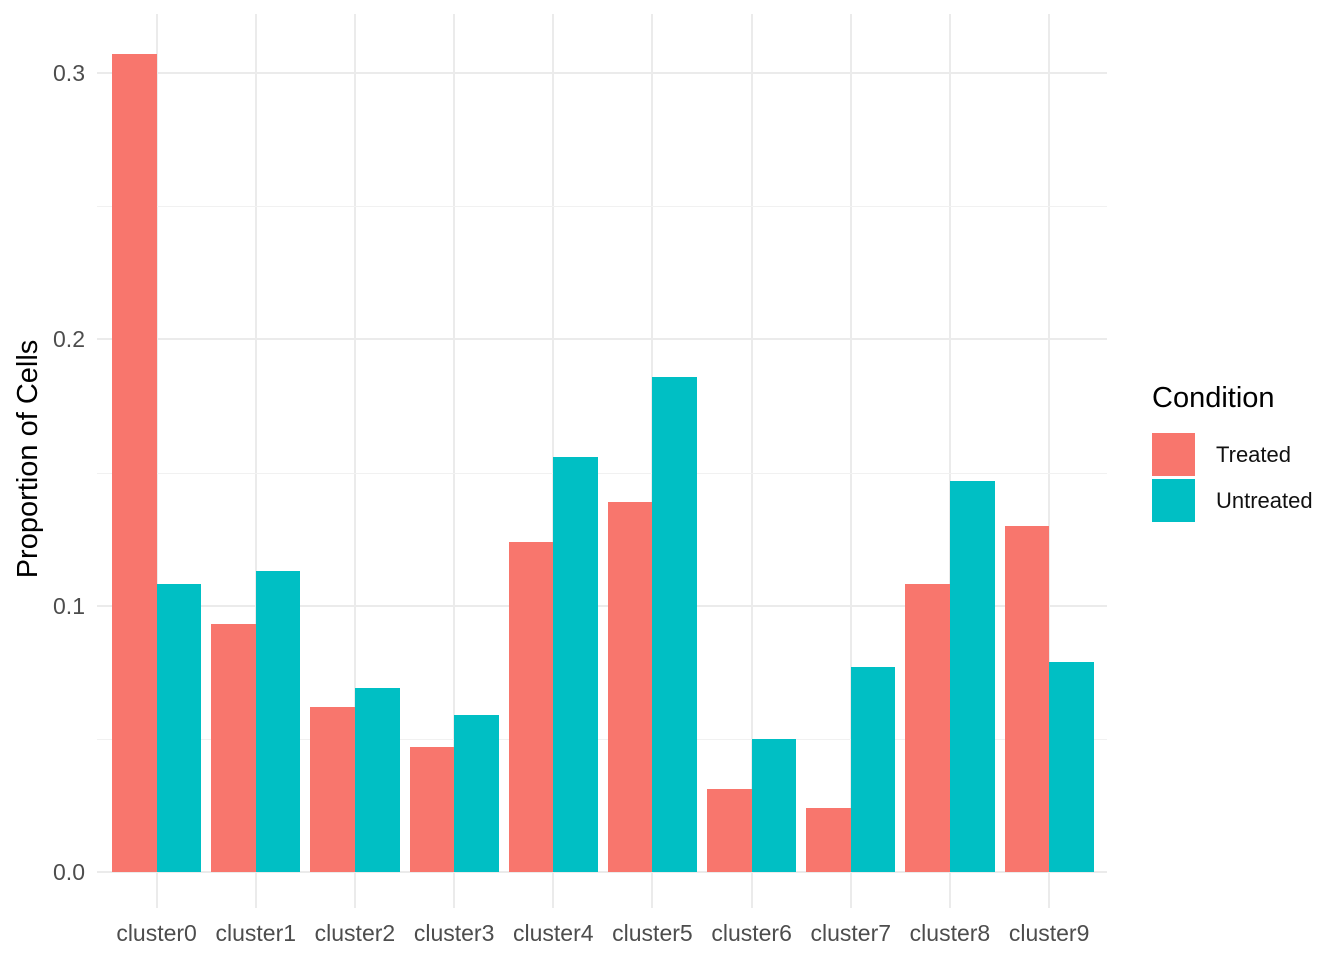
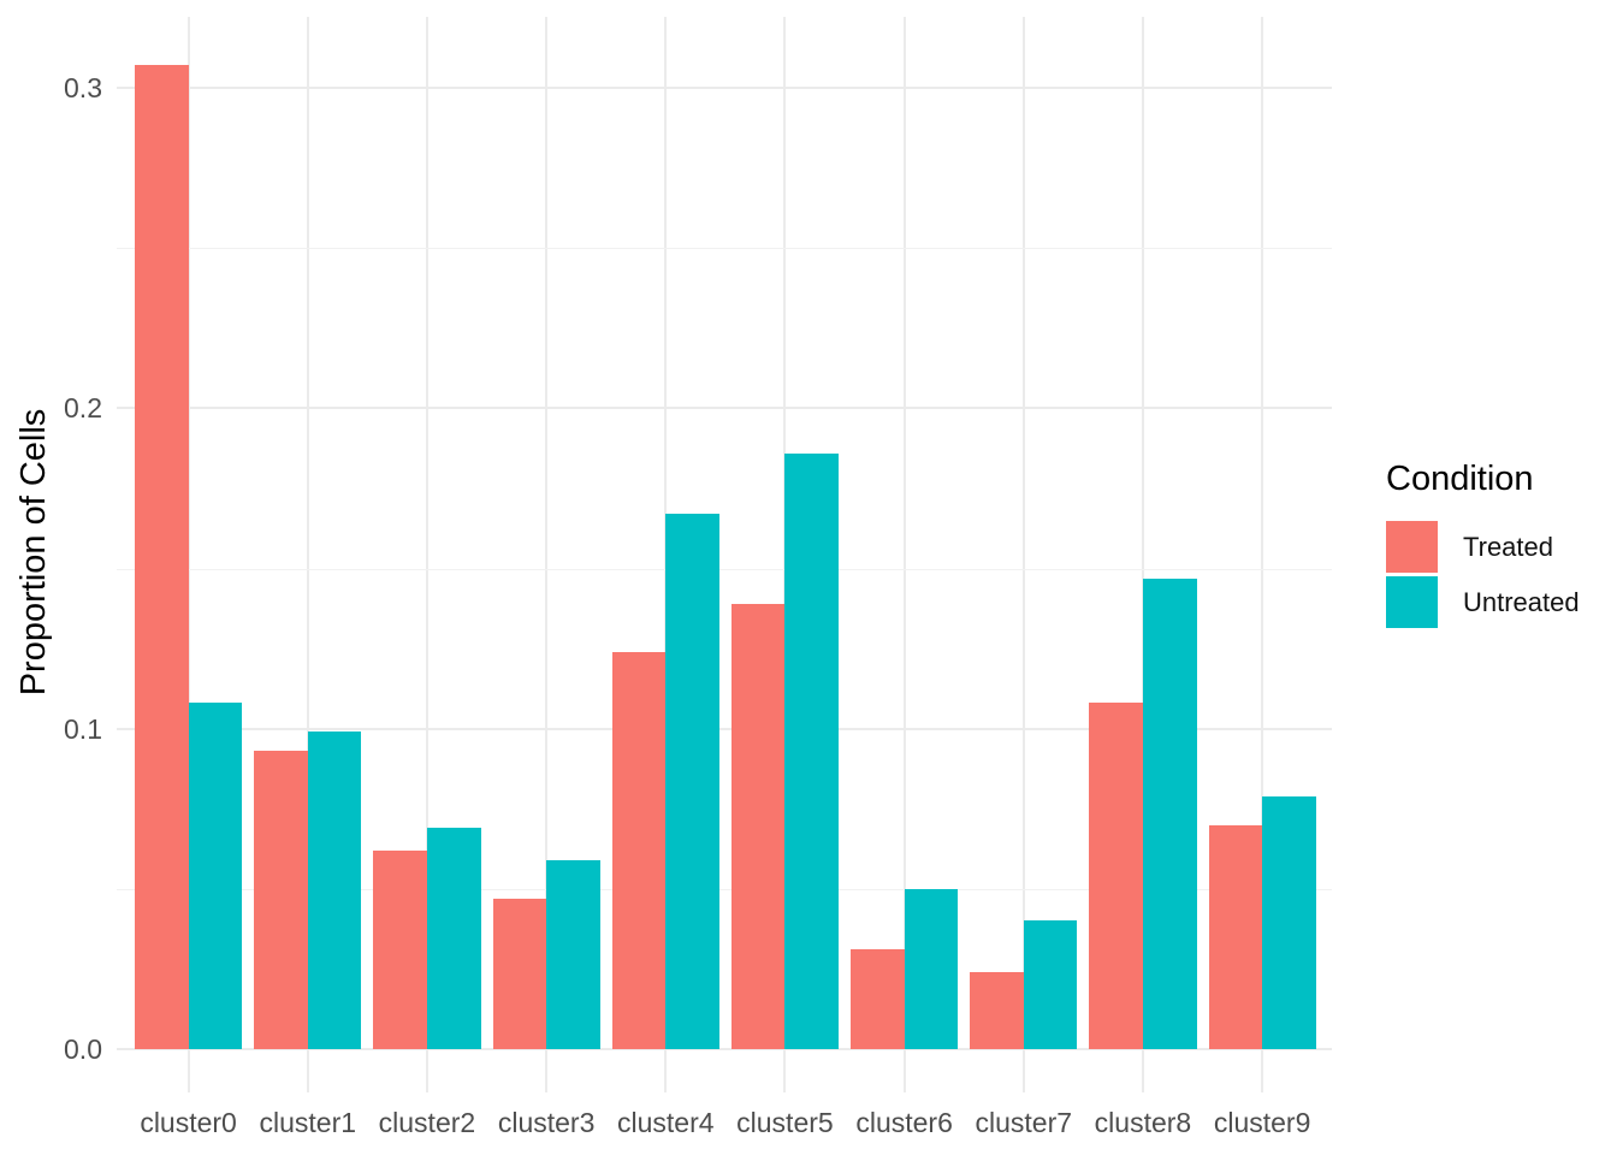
Untreated/cluster1: 0.113 -> 0.099
Untreated/cluster4: 0.156 -> 0.167
Untreated/cluster7: 0.077 -> 0.040
Treated/cluster9: 0.130 -> 0.070
